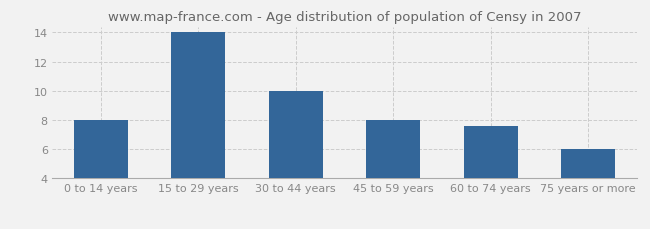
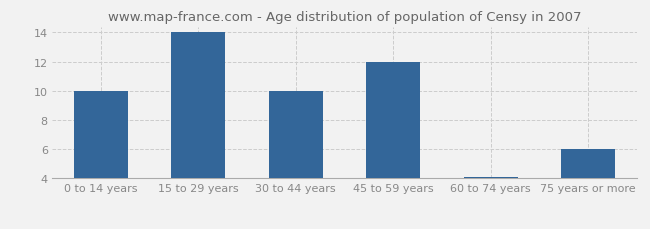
0 to 14 years: 8.0 -> 10.0
45 to 59 years: 8.0 -> 12.0
60 to 74 years: 7.6 -> 4.1
